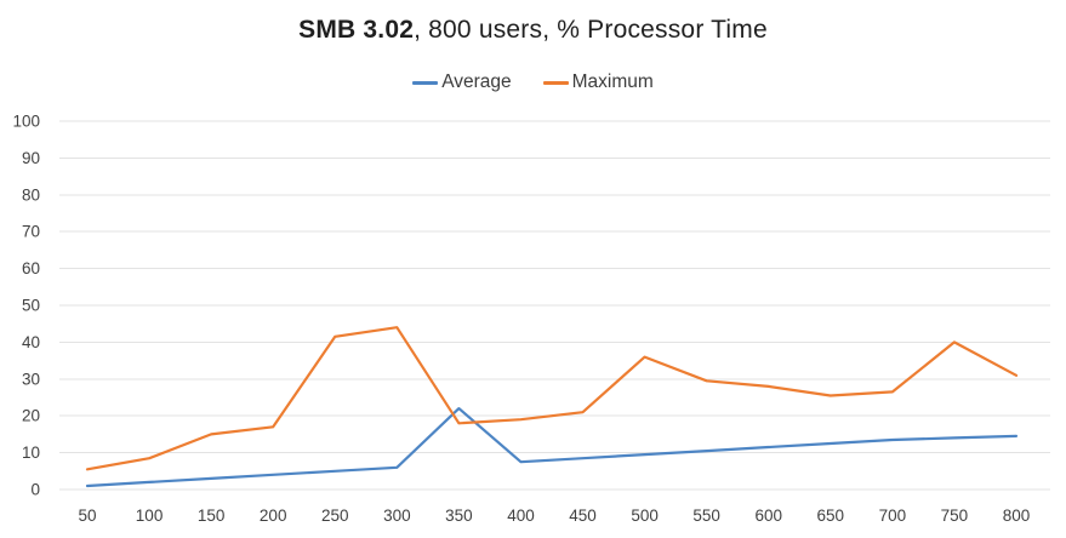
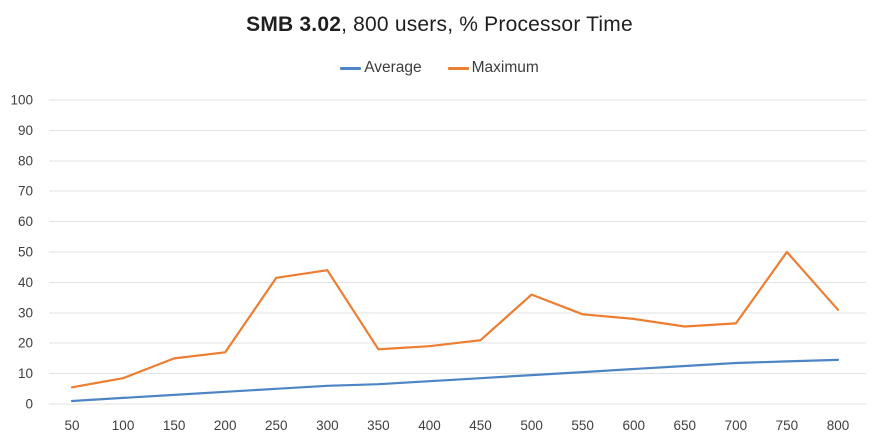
Average/350: 22 -> 6
Maximum/750: 40 -> 50
